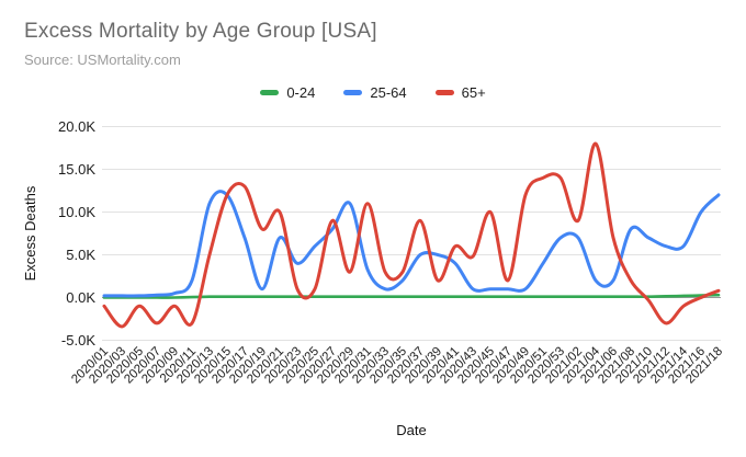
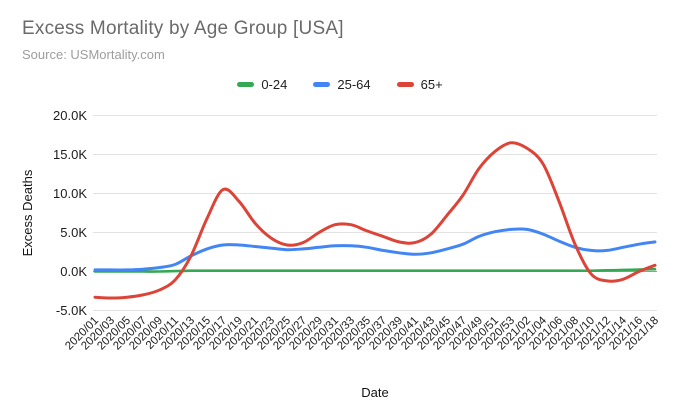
65+/2020/01: -1K -> -3K
65+/2020/05: -1K -> -3K
65+/2020/09: -1K -> -2K
25-64/2020/11: 2K -> 1K
65+/2020/11: -3K -> -1K
25-64/2020/13: 11K -> 2K
65+/2020/13: 5K -> 2K
25-64/2020/15: 12K -> 3K
65+/2020/15: 12K -> 7K
25-64/2020/17: 7K -> 3K
65+/2020/17: 13K -> 10K
25-64/2020/19: 1K -> 3K
65+/2020/19: 8K -> 9K
25-64/2020/21: 7K -> 3K
65+/2020/21: 10K -> 6K
25-64/2020/23: 4K -> 3K
65+/2020/23: 1K -> 4K
25-64/2020/25: 6K -> 3K
65+/2020/25: 1K -> 3K
25-64/2020/27: 8K -> 3K
65+/2020/27: 9K -> 4K
25-64/2020/29: 11K -> 3K
65+/2020/29: 3K -> 5K
65+/2020/31: 11K -> 6K
25-64/2020/33: 1K -> 3K
65+/2020/33: 3K -> 6K
25-64/2020/35: 2K -> 3K
65+/2020/35: 3K -> 5K
25-64/2020/37: 5K -> 3K
65+/2020/37: 9K -> 4K
25-64/2020/39: 5K -> 2K
65+/2020/39: 2K -> 4K
25-64/2020/41: 4K -> 2K
65+/2020/41: 6K -> 4K
25-64/2020/43: 1K -> 2K
25-64/2020/45: 1K -> 3K
65+/2020/45: 10K -> 7K
25-64/2020/47: 1K -> 4K
65+/2020/47: 2K -> 10K
25-64/2020/49: 1K -> 4K
65+/2020/49: 12K -> 13K
25-64/2020/51: 4K -> 5K
65+/2020/51: 14K -> 15K
25-64/2020/53: 7K -> 5K
65+/2020/53: 14K -> 16K
25-64/2021/02: 7K -> 5K
65+/2021/02: 9K -> 16K
25-64/2021/04: 2K -> 5K
65+/2021/04: 18K -> 14K
25-64/2021/06: 2K -> 4K
65+/2021/06: 7K -> 9K
25-64/2021/08: 8K -> 3K
65+/2021/08: 2K -> 4K
25-64/2021/10: 7K -> 3K
25-64/2021/12: 6K -> 3K
65+/2021/12: -3K -> -1K
25-64/2021/14: 6K -> 3K
25-64/2021/16: 10K -> 4K
25-64/2021/18: 12K -> 4K
